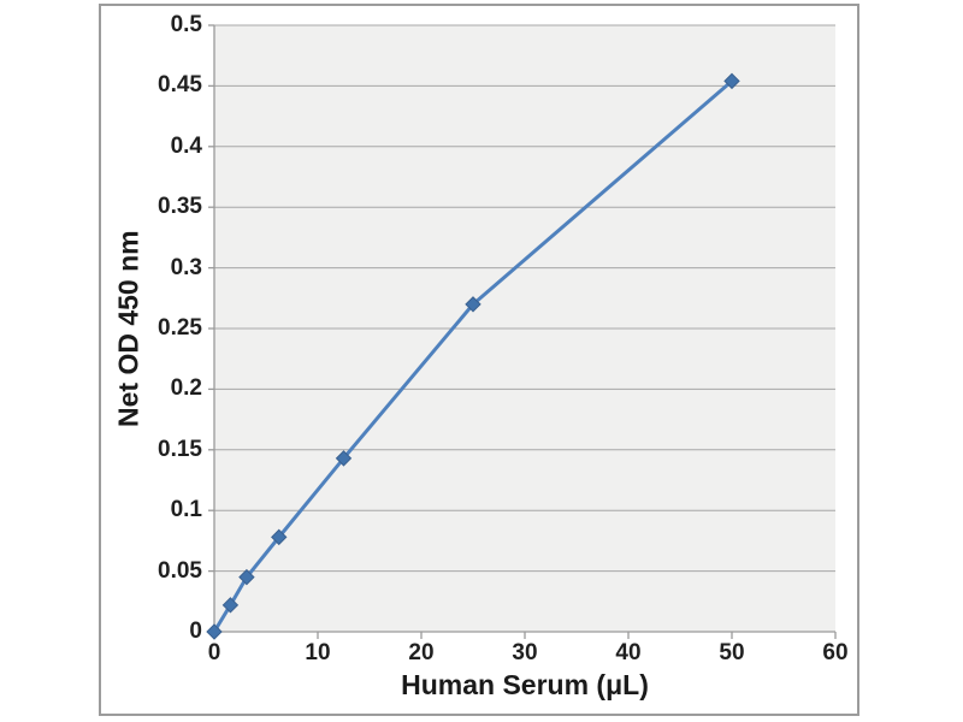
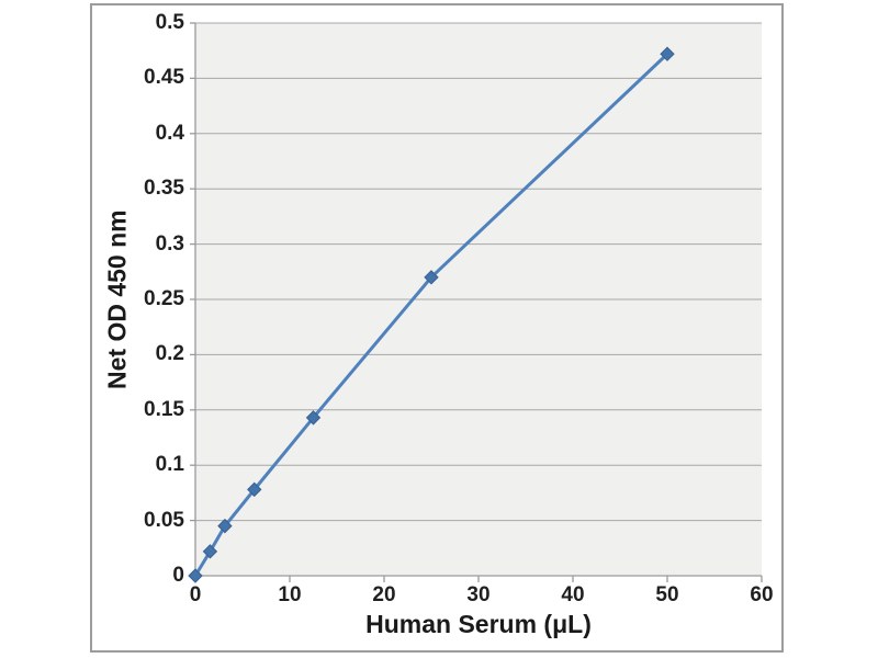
50: 0.454 -> 0.472
